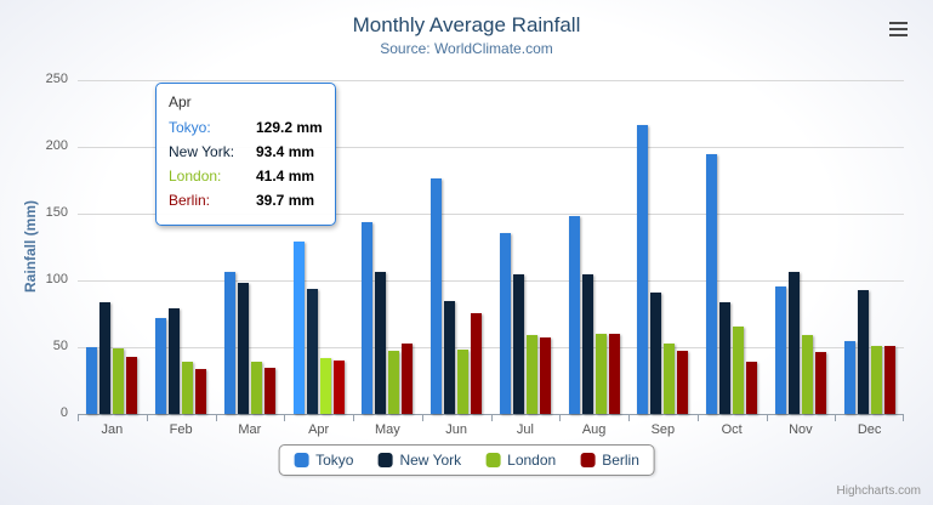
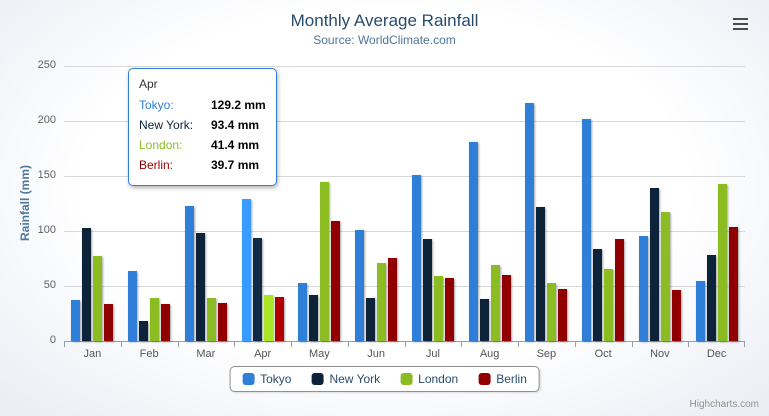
Tokyo/Jan: 50 -> 37
New York/Jan: 84 -> 103
London/Jan: 49 -> 77
Berlin/Jan: 42 -> 34
Tokyo/Feb: 72 -> 64
New York/Feb: 79 -> 18
Tokyo/Mar: 106 -> 123
Tokyo/May: 144 -> 53
New York/May: 106 -> 42
London/May: 47 -> 145
Berlin/May: 53 -> 109
Tokyo/Jun: 176 -> 101
New York/Jun: 84 -> 39
London/Jun: 48 -> 71
Tokyo/Jul: 136 -> 151
New York/Jul: 105 -> 93
Tokyo/Aug: 148 -> 181
New York/Aug: 104 -> 38
London/Aug: 60 -> 69
New York/Sep: 91 -> 122
Tokyo/Oct: 194 -> 202
Berlin/Oct: 39 -> 93
New York/Nov: 107 -> 139
London/Nov: 59 -> 117
New York/Dec: 92 -> 78
London/Dec: 51 -> 143
Berlin/Dec: 51 -> 104
